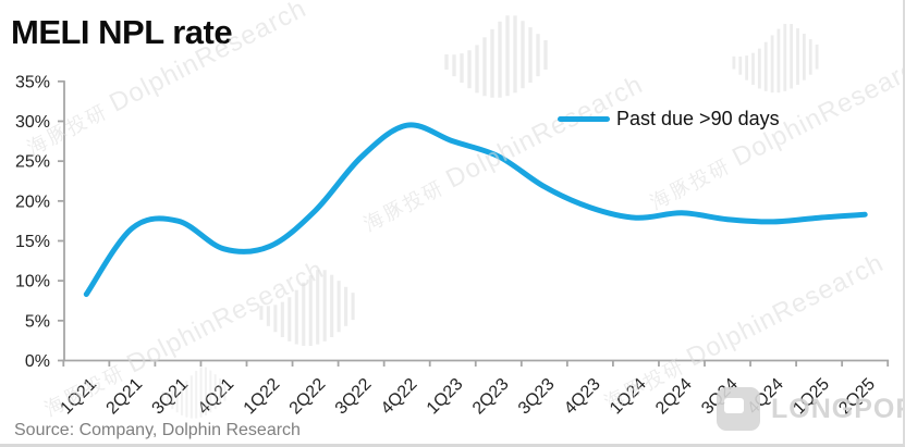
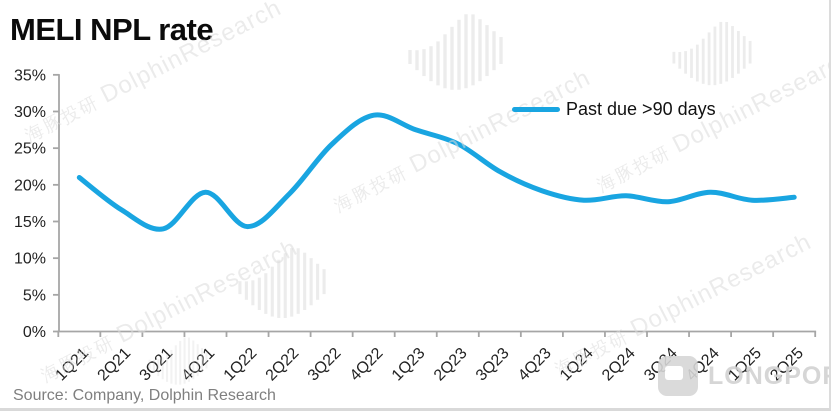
1Q21: 8% -> 21%
3Q21: 18% -> 14%
4Q21: 14% -> 19%
4Q24: 17% -> 19%
